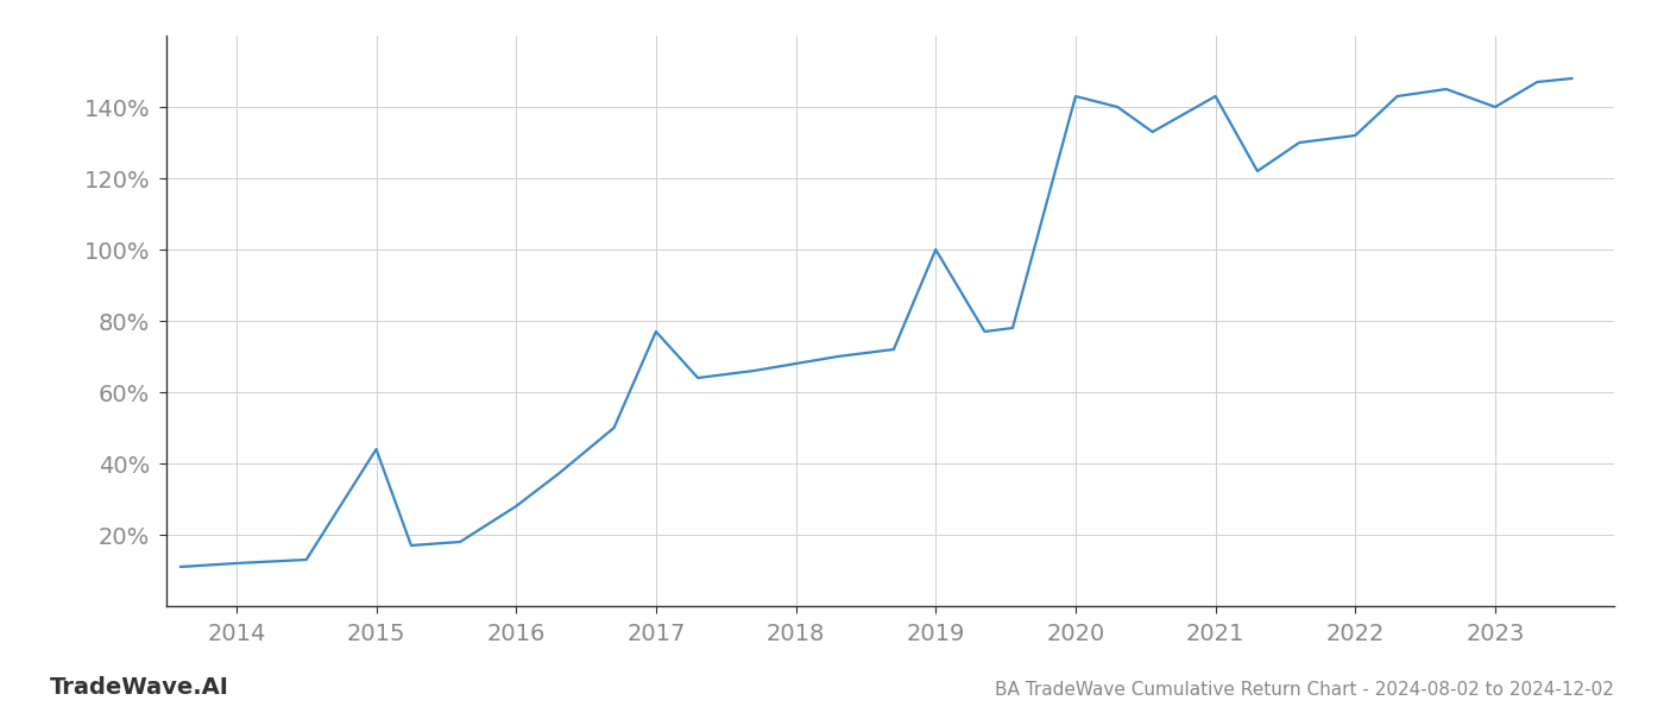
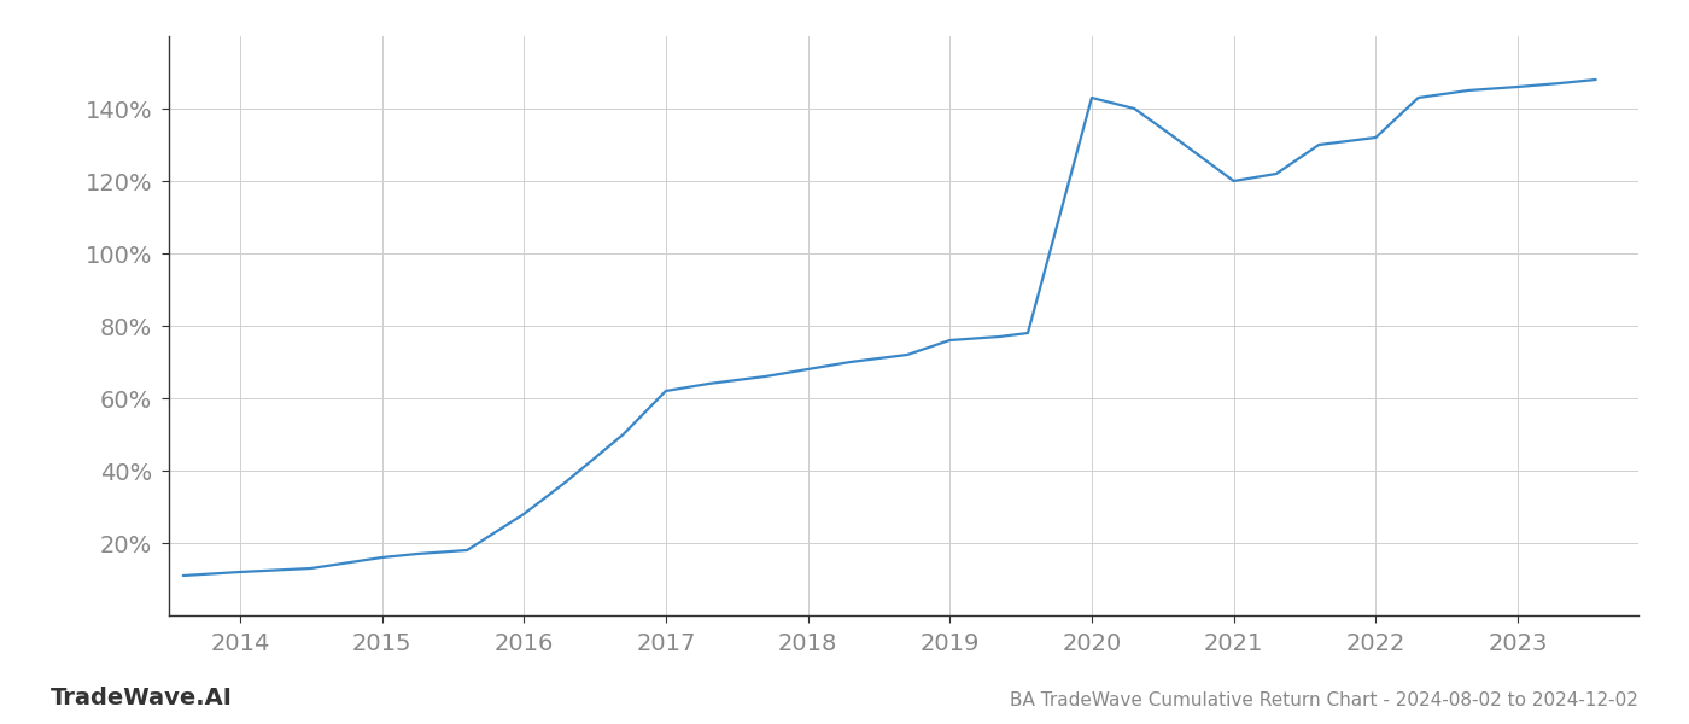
2015: 44% -> 16%
2017: 77% -> 62%
2019: 100% -> 76%
2021: 143% -> 120%
2023: 140% -> 146%
